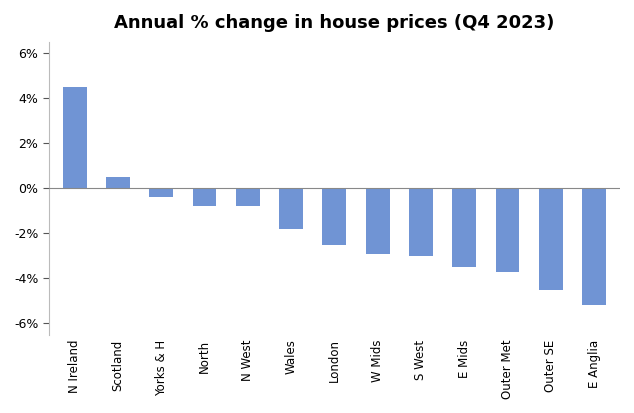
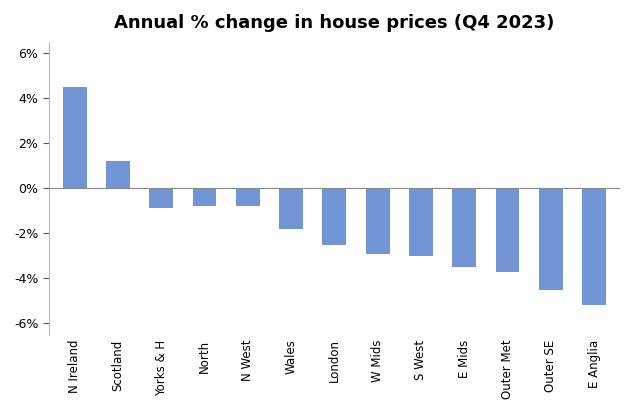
Scotland: 0.5% -> 1.2%
Yorks & H: -0.4% -> -0.9%
